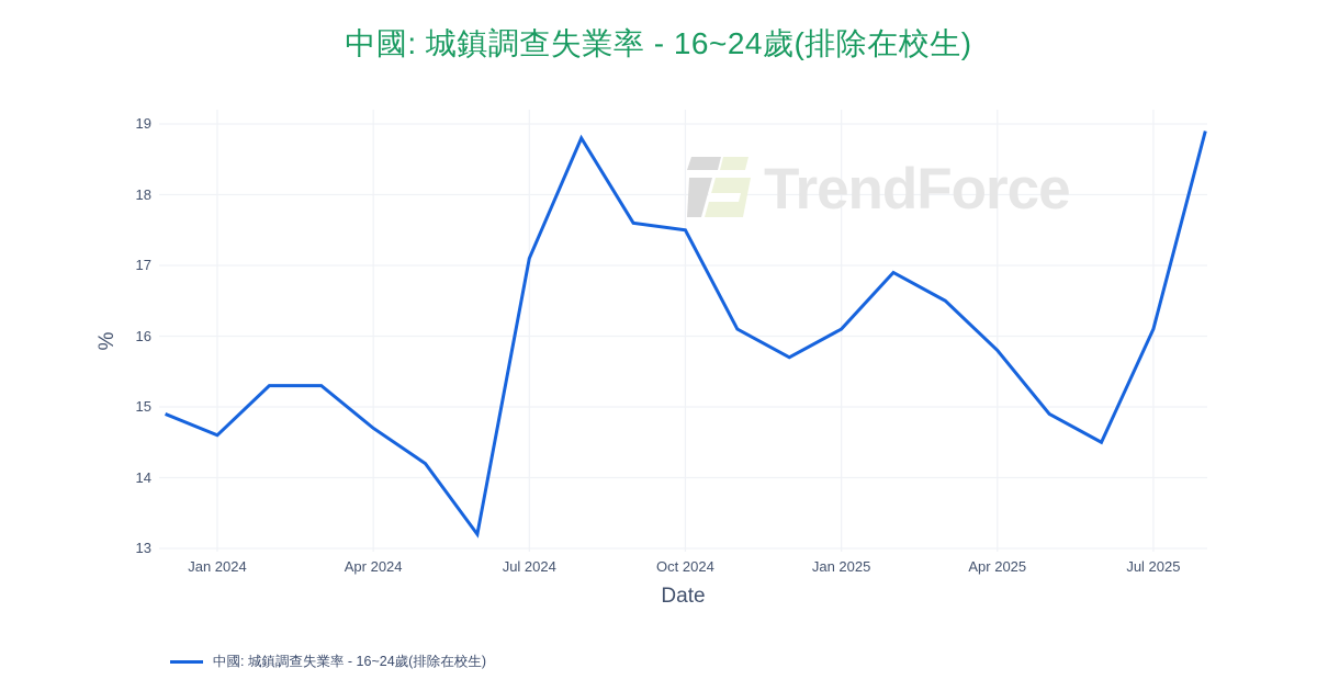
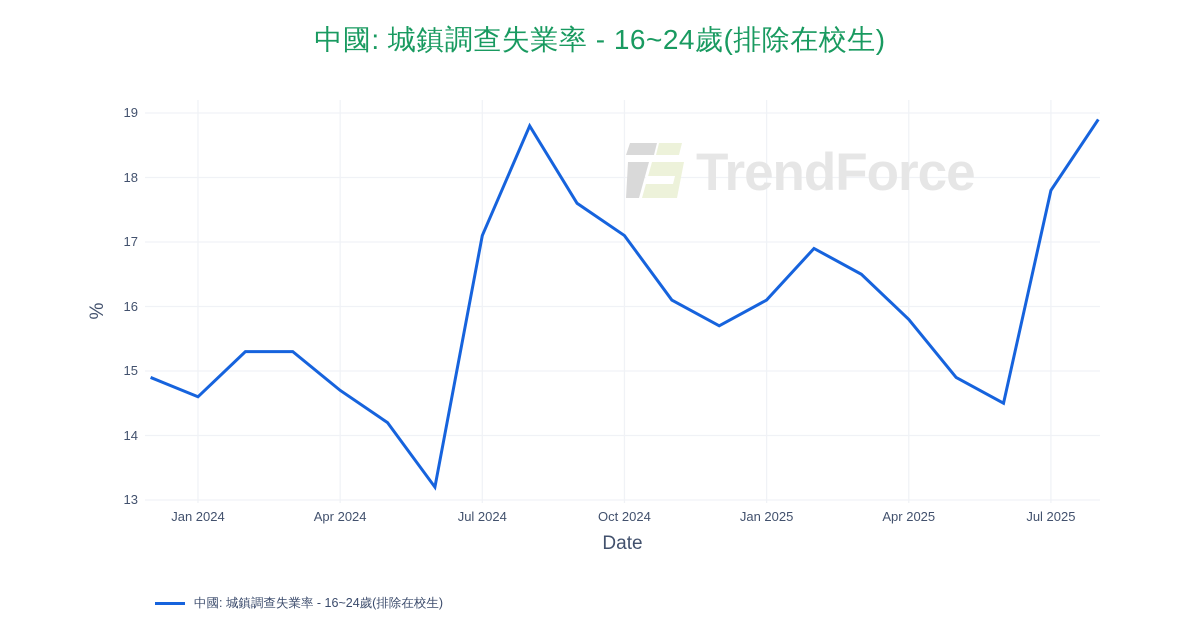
Oct 2024: 17.5 -> 17.1
Jul 2025: 16.1 -> 17.8
